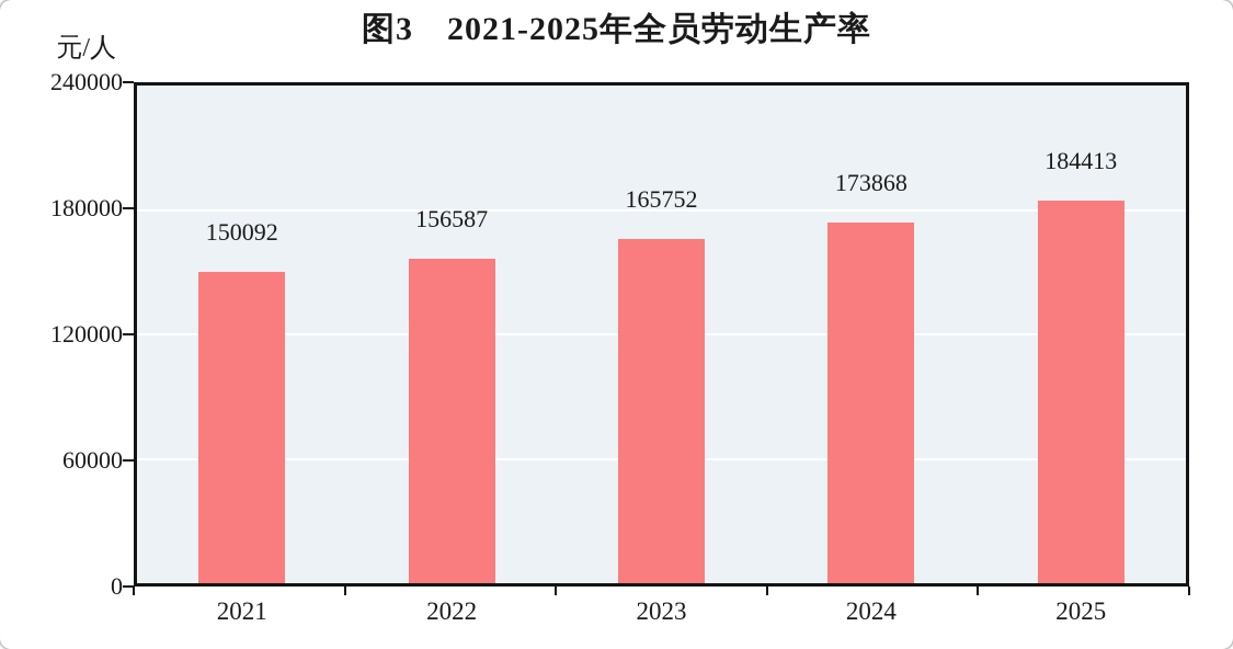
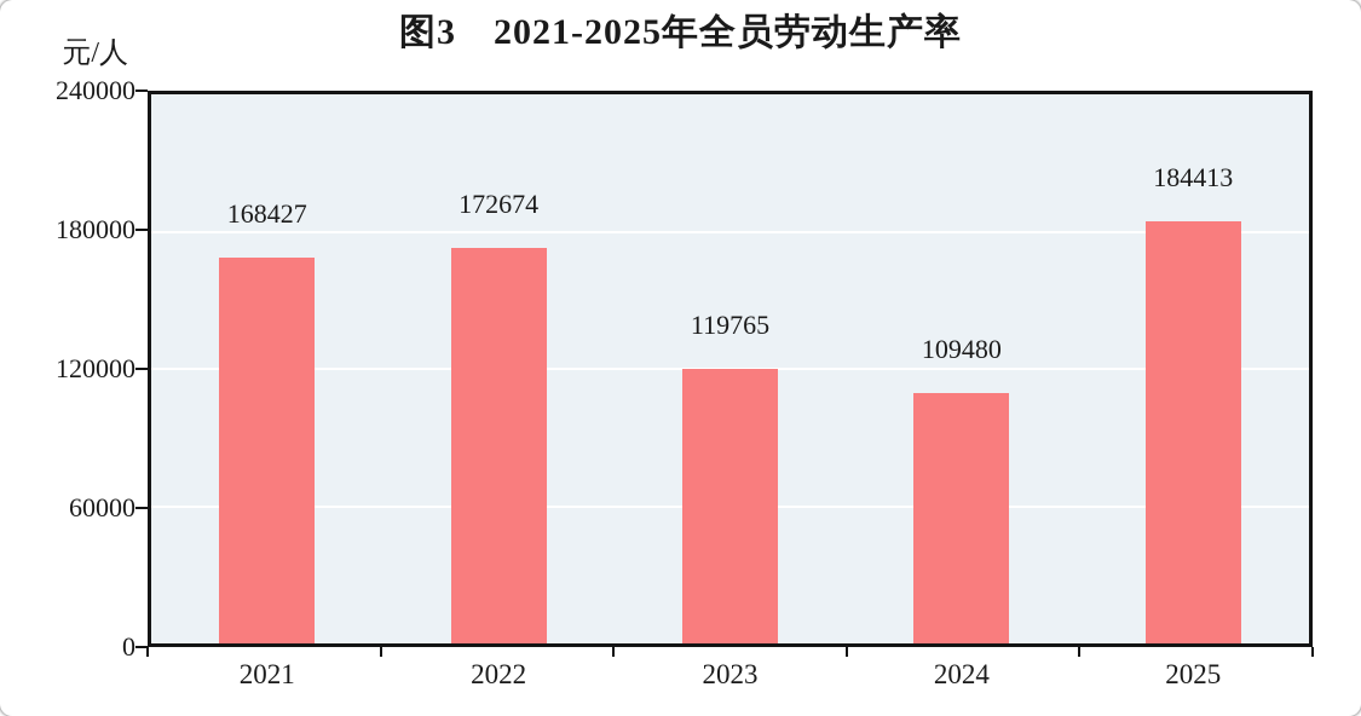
2021: 150092 -> 168427
2022: 156587 -> 172674
2023: 165752 -> 119765
2024: 173868 -> 109480
